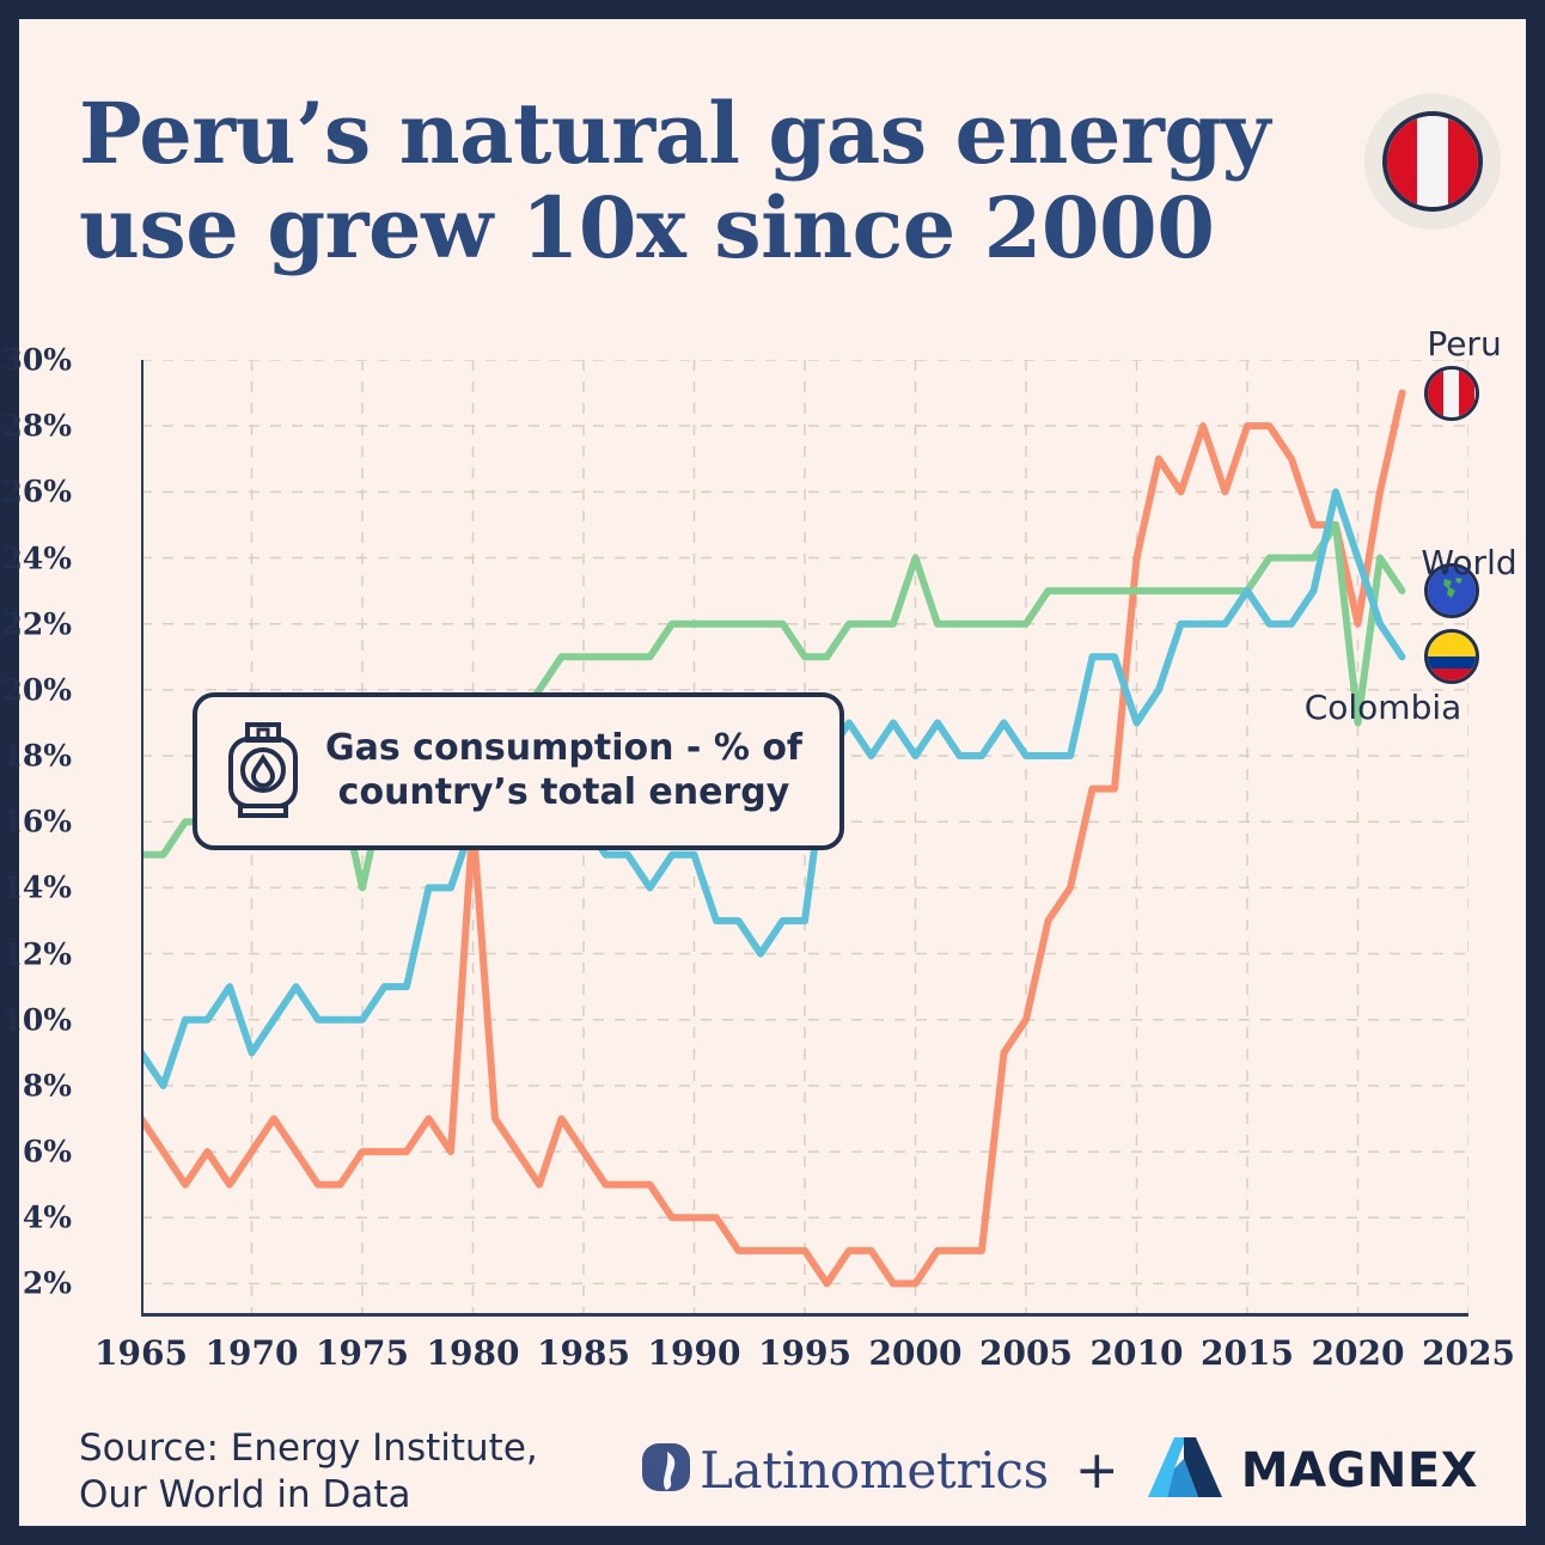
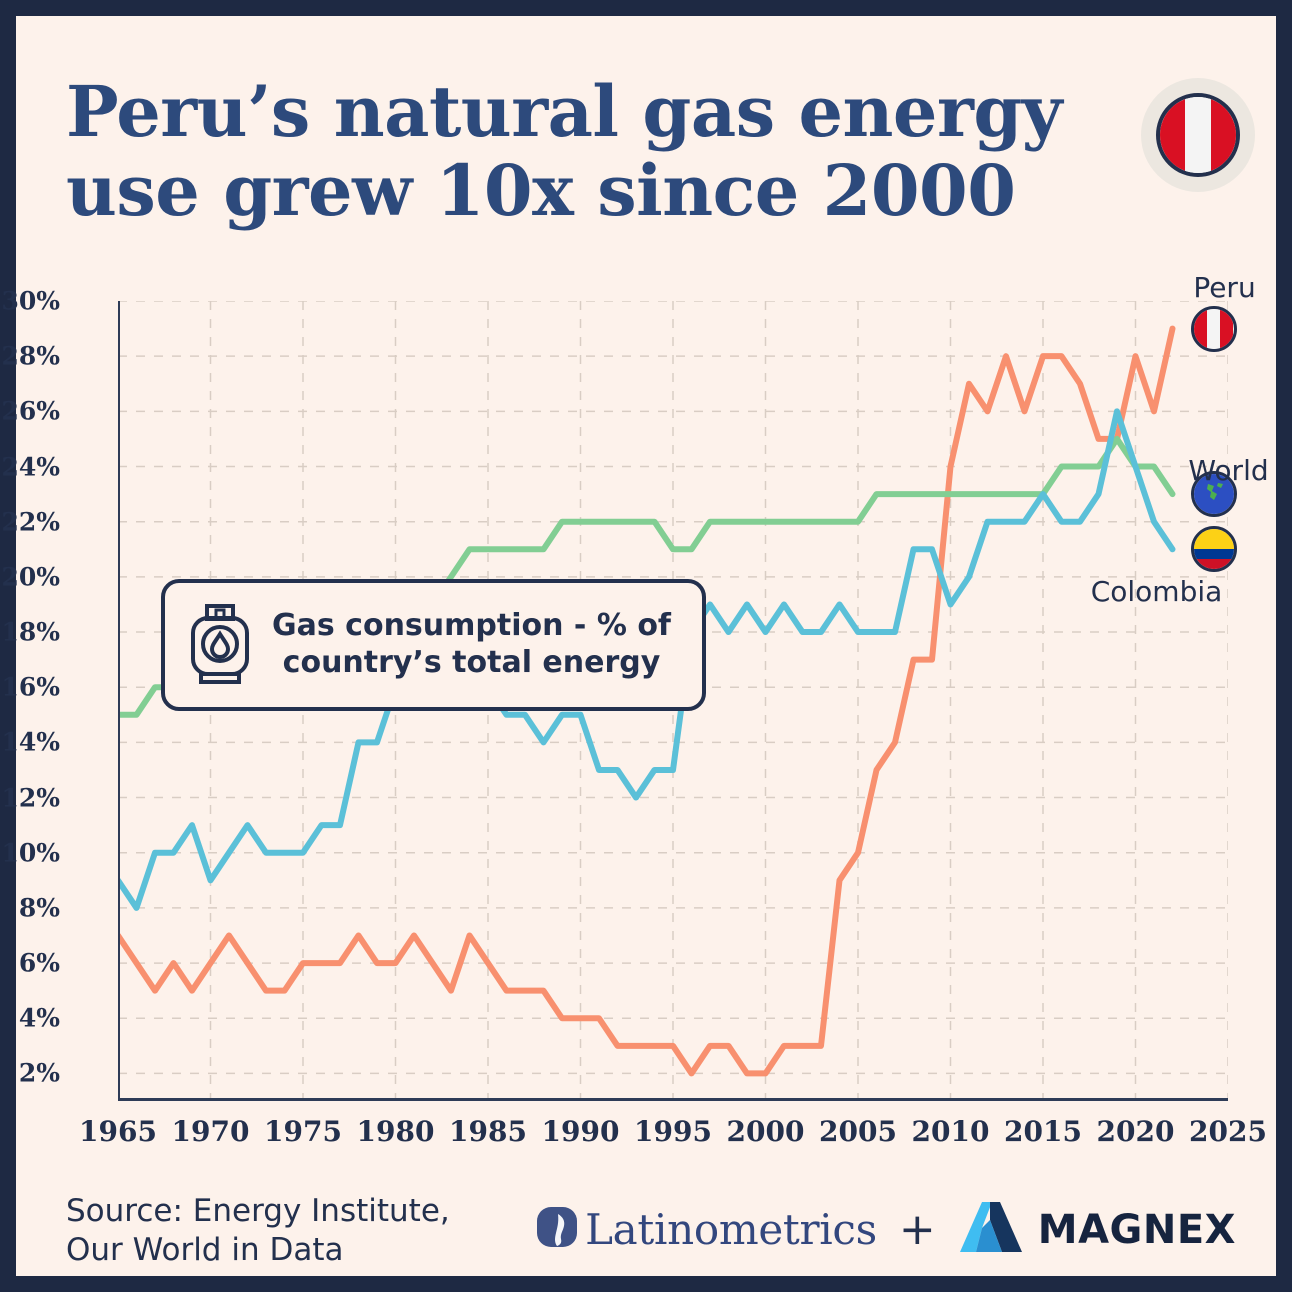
World/1975: 14% -> 17%
Peru/1980: 16% -> 6%
World/2000: 24% -> 22%
Peru/2020: 22% -> 28%
World/2020: 19% -> 24%
